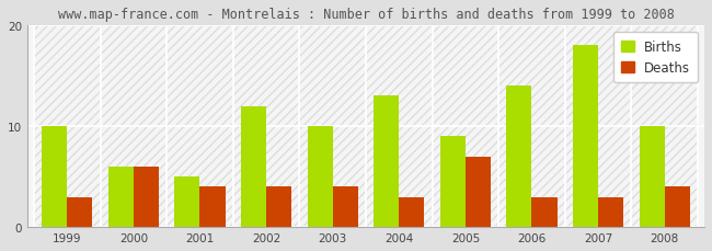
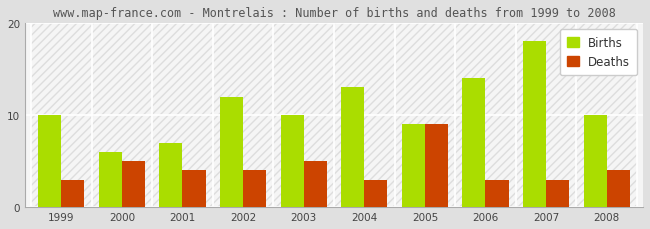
Deaths/2000: 6 -> 5
Births/2001: 5 -> 7
Deaths/2003: 4 -> 5
Deaths/2005: 7 -> 9
